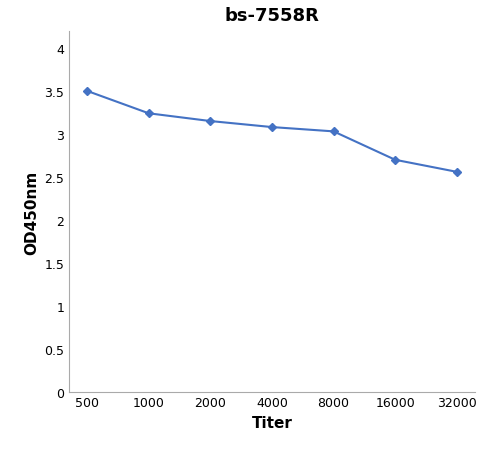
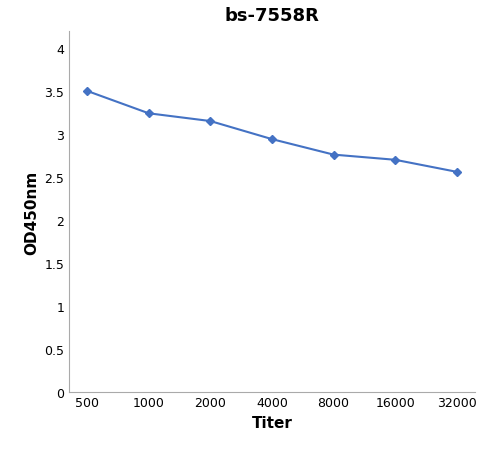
4000: 3.08 -> 2.94
8000: 3.03 -> 2.76
